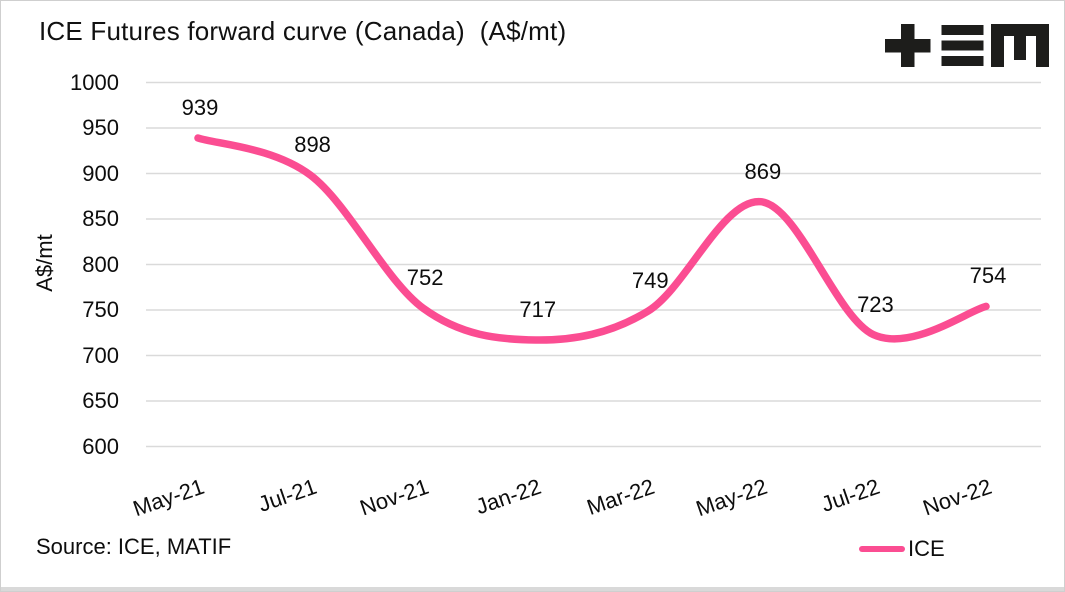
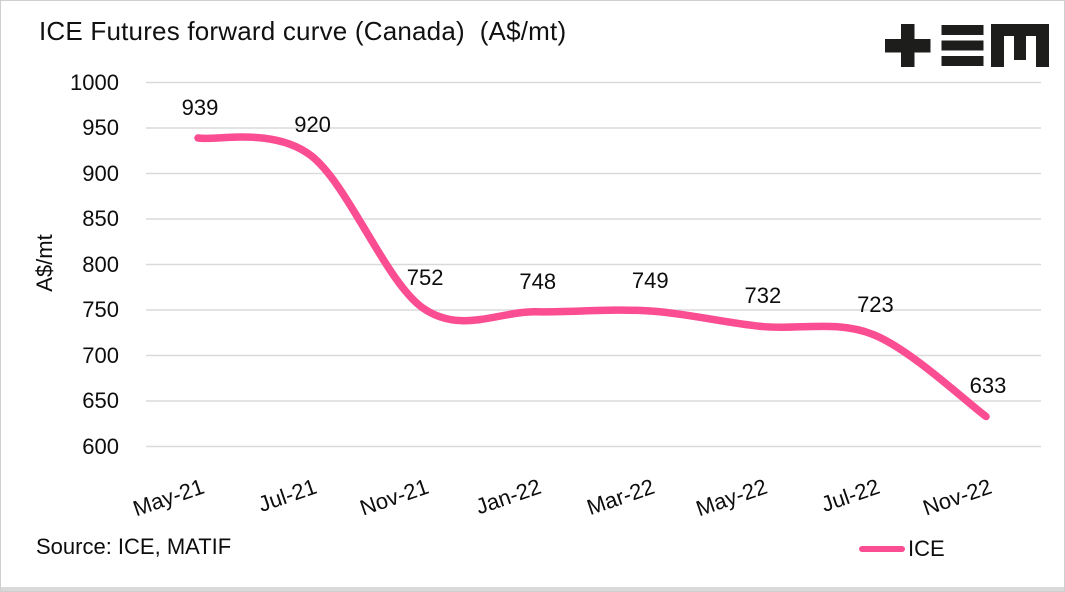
Jul-21: 898 -> 920
Jan-22: 717 -> 748
May-22: 869 -> 732
Nov-22: 754 -> 633
